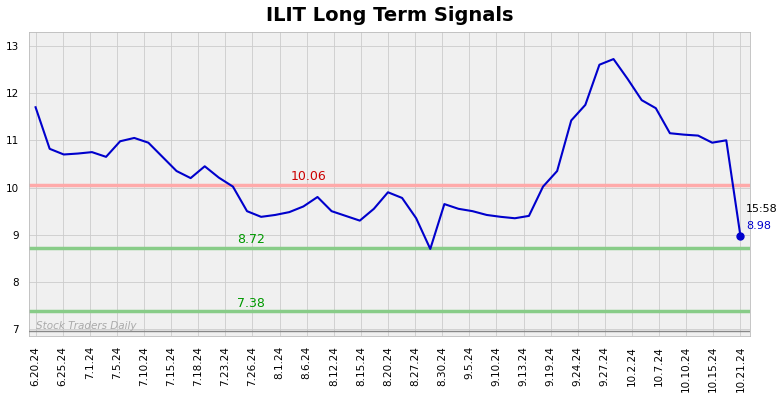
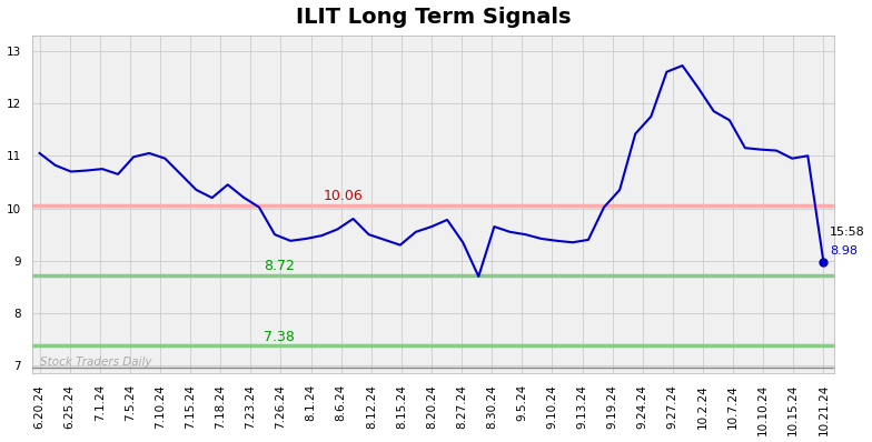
6.20.24: 11.70 -> 11.05
8.20.24: 9.90 -> 9.65
